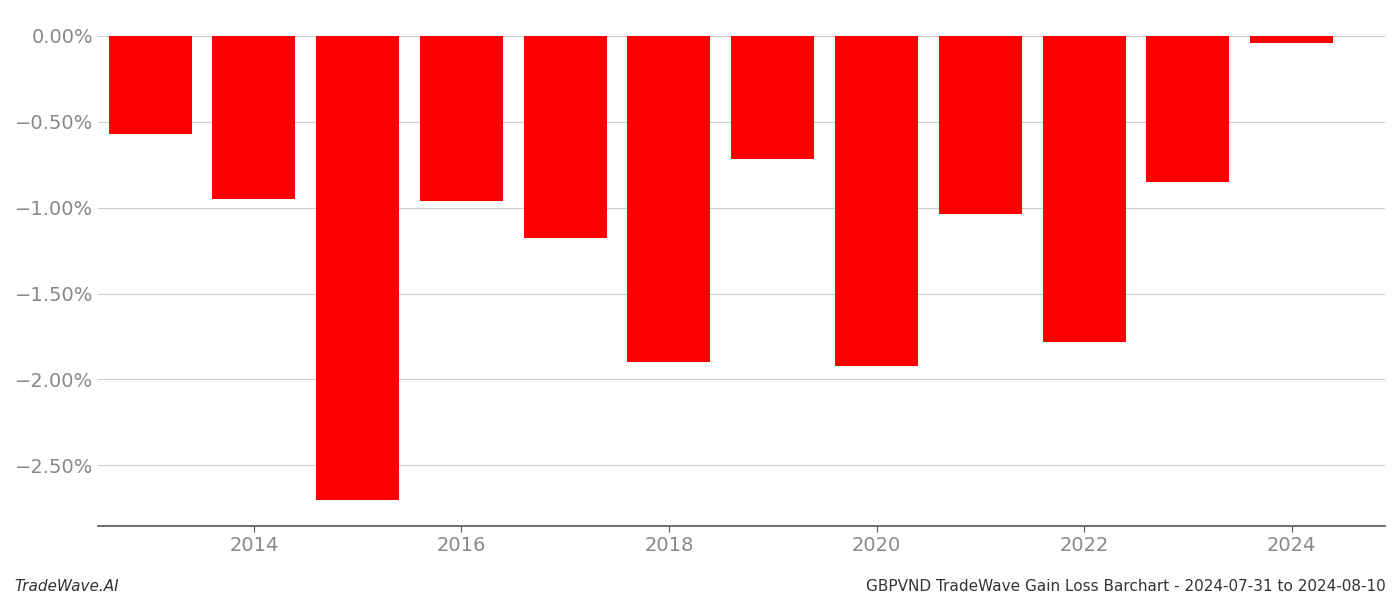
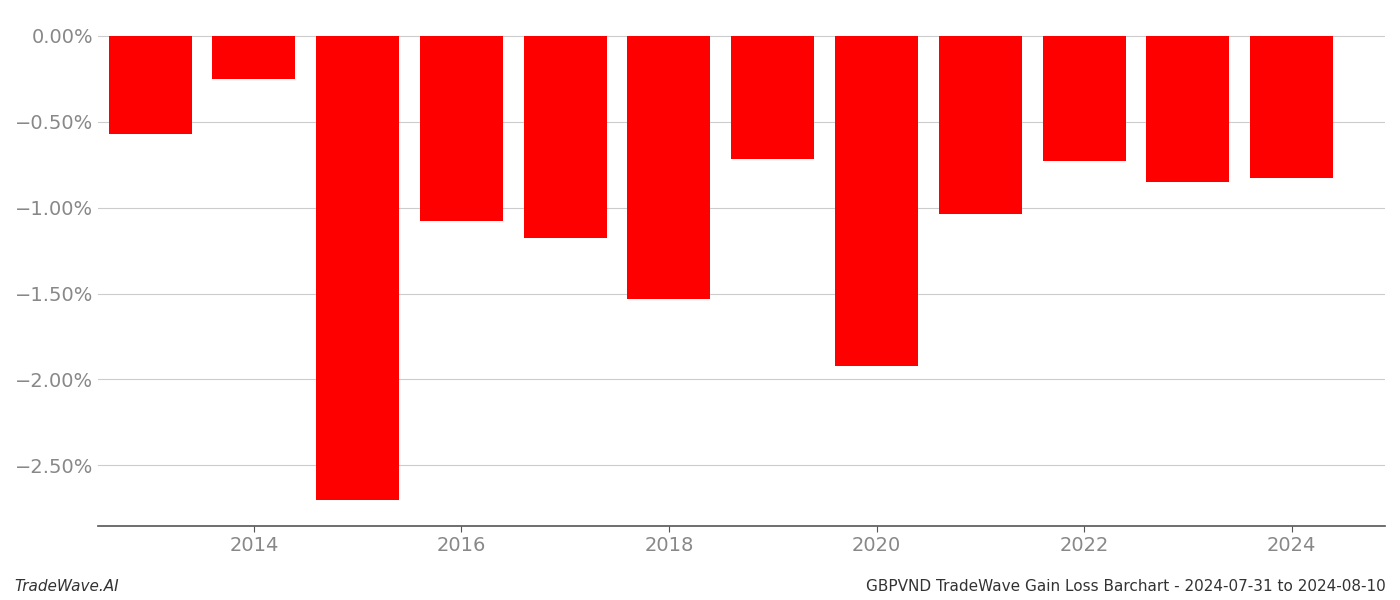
2014: -0.95% -> -0.25%
2016: -0.96% -> -1.08%
2018: -1.90% -> -1.53%
2022: -1.78% -> -0.73%
2024: -0.04% -> -0.83%
